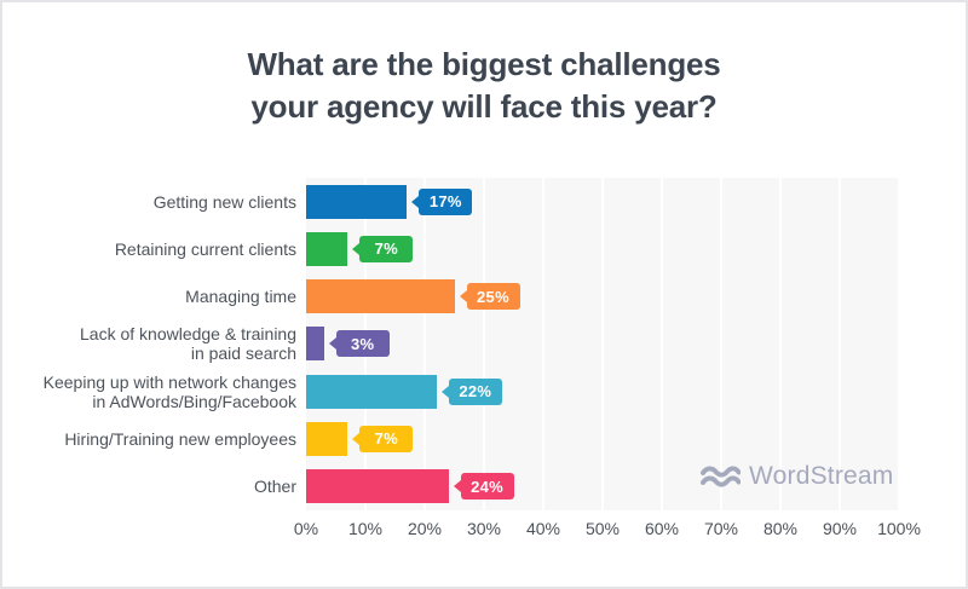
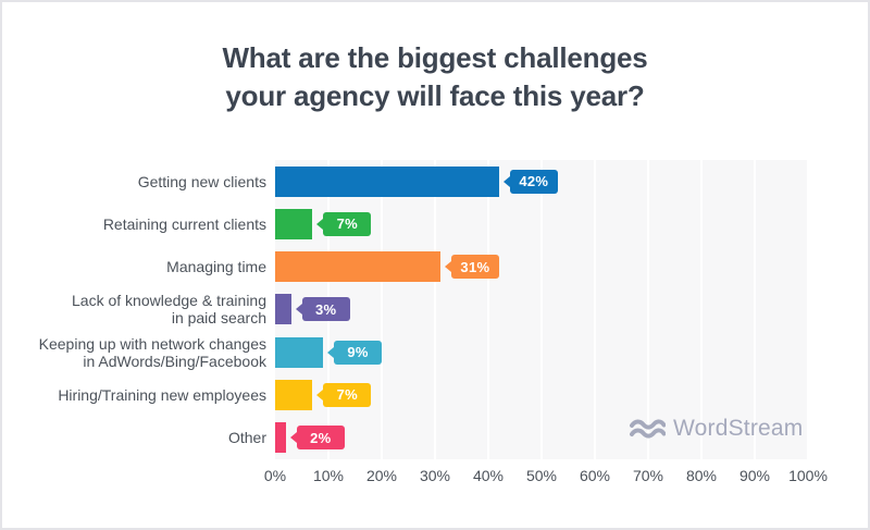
Getting new clients: 17% -> 42%
Managing time: 25% -> 31%
Keeping up with network changes in AdWords/Bing/Facebook: 22% -> 9%
Other: 24% -> 2%
